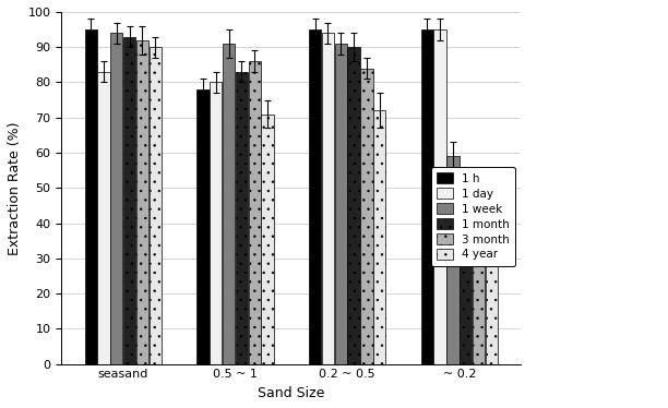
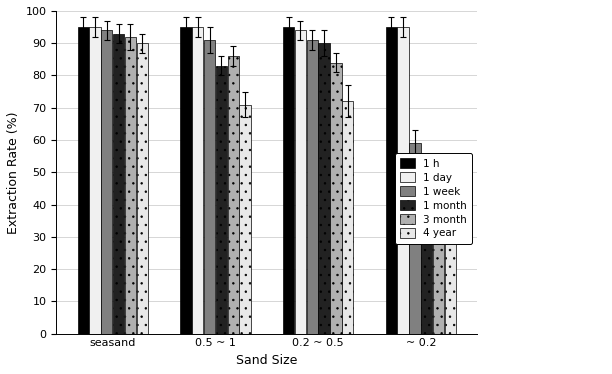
1 day/seasand: 83 -> 95
1 h/0.5 ~ 1: 78 -> 95
1 day/0.5 ~ 1: 80 -> 95
